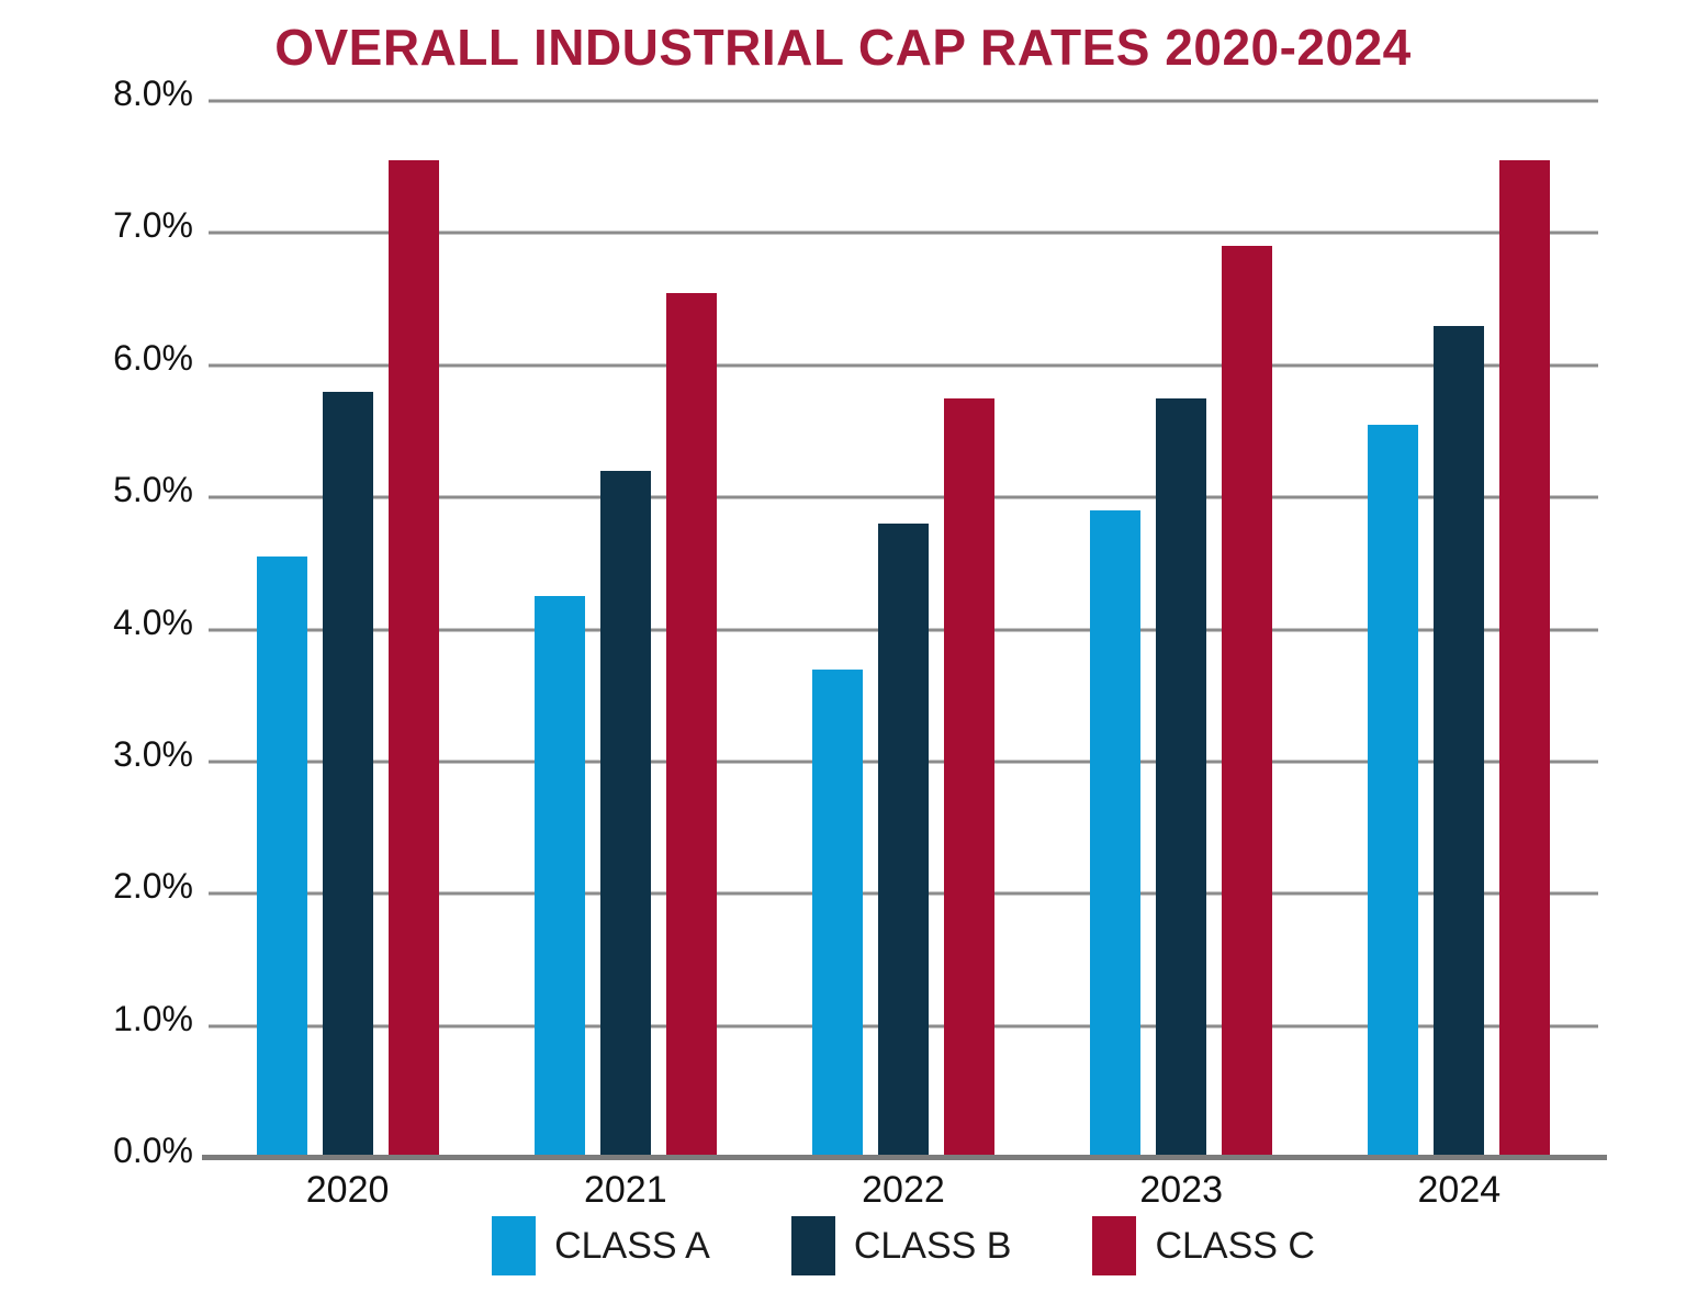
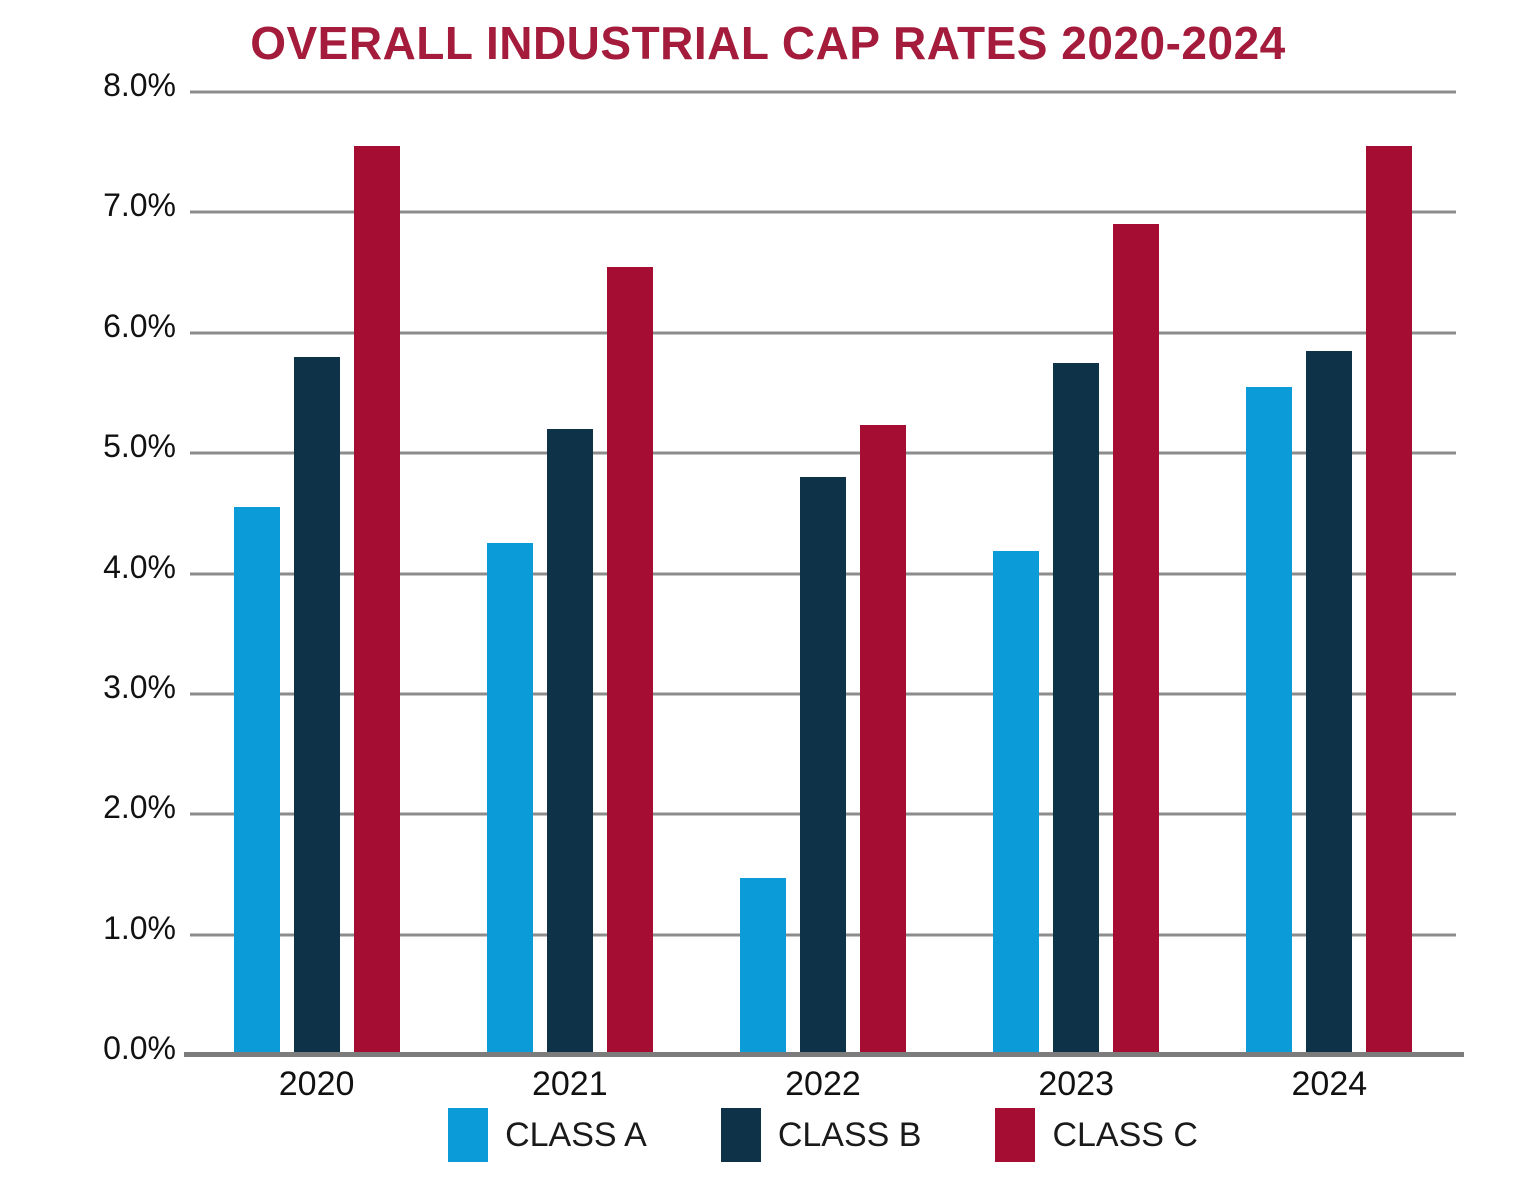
CLASS A/2022: 3.70% -> 1.47%
CLASS C/2022: 5.75% -> 5.23%
CLASS A/2023: 4.90% -> 4.19%
CLASS B/2024: 6.30% -> 5.85%
